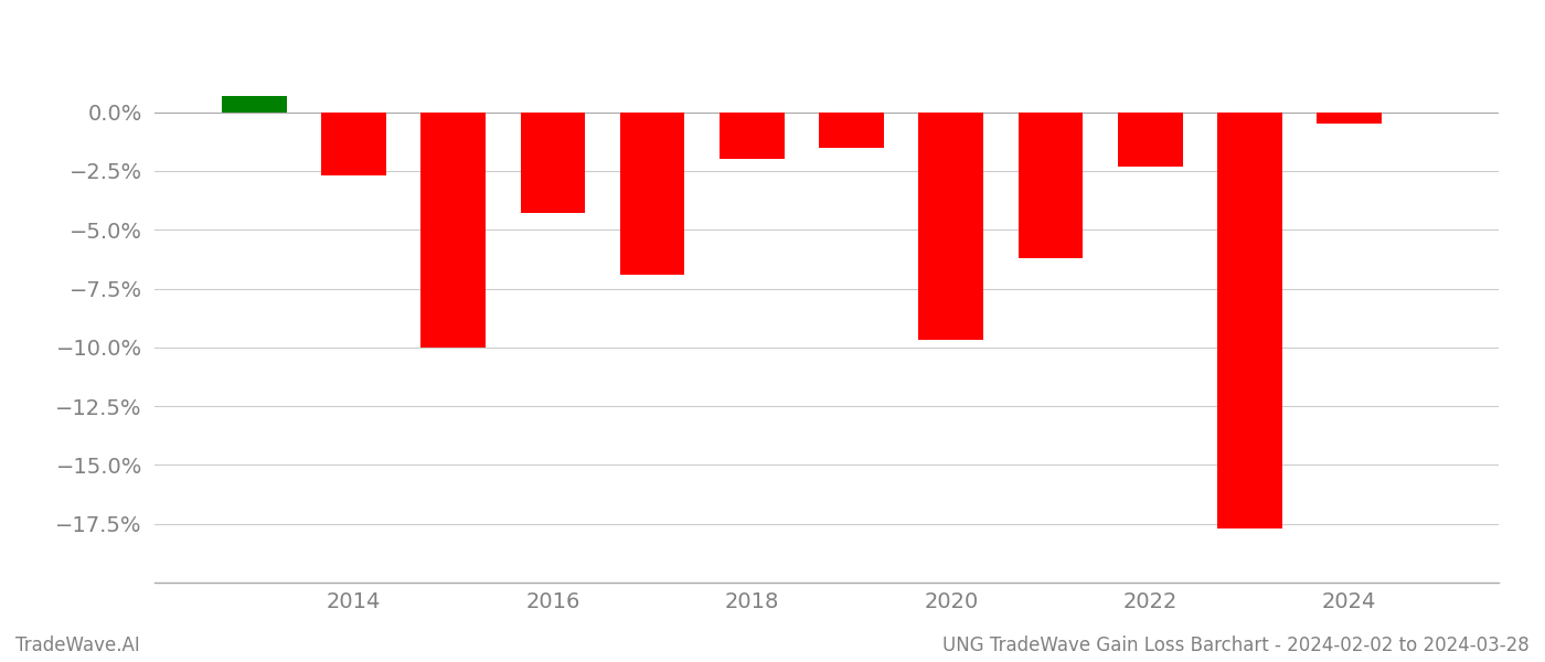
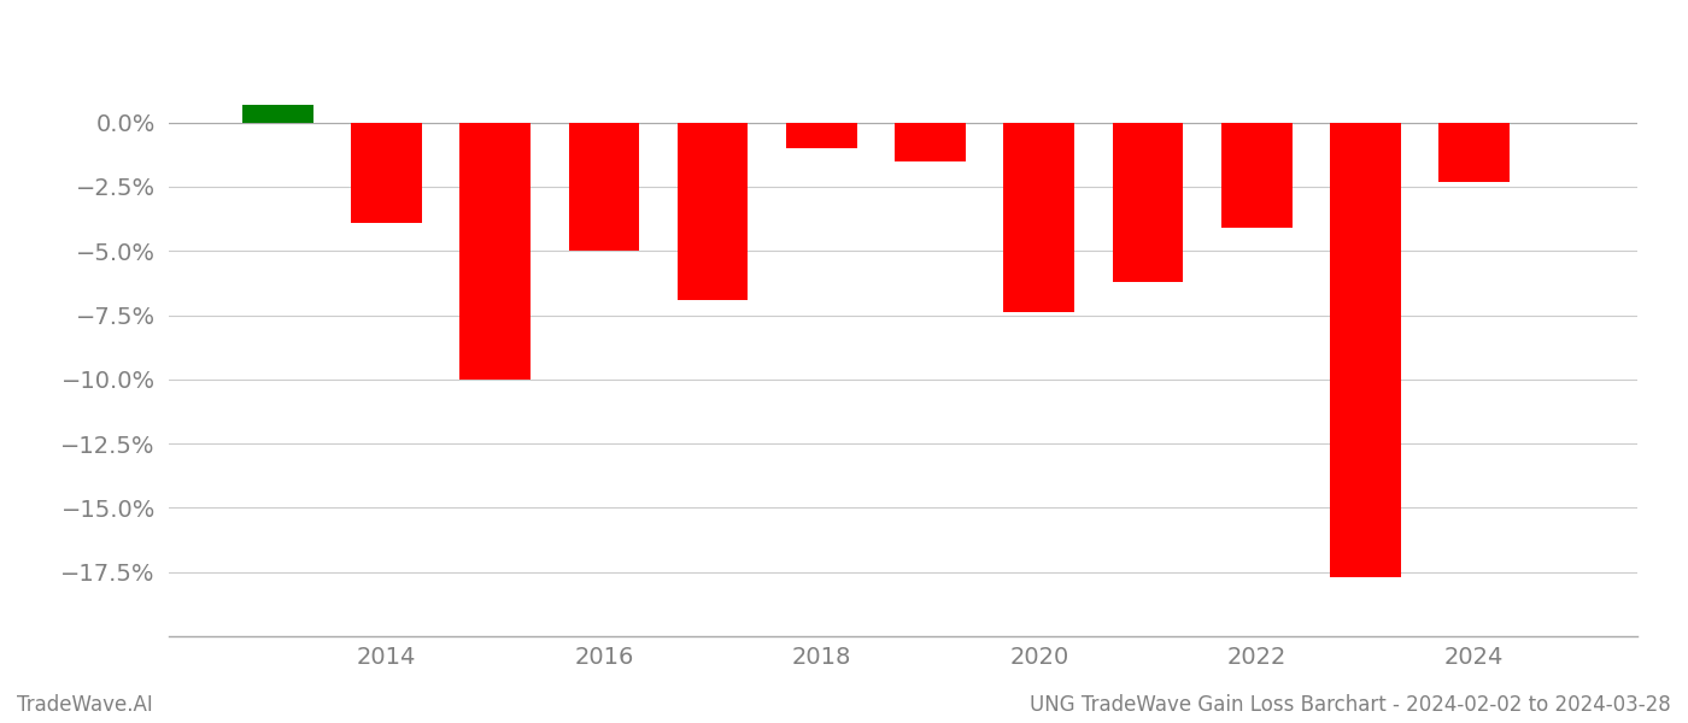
2014: -2.7% -> -3.9%
2016: -4.3% -> -5.0%
2018: -2.0% -> -1.0%
2020: -9.7% -> -7.4%
2022: -2.3% -> -4.1%
2024: -0.5% -> -2.3%
